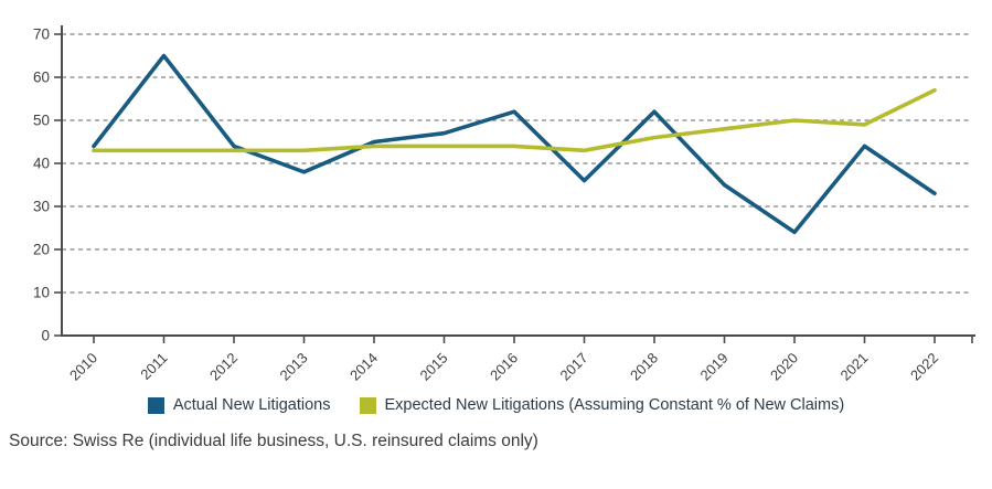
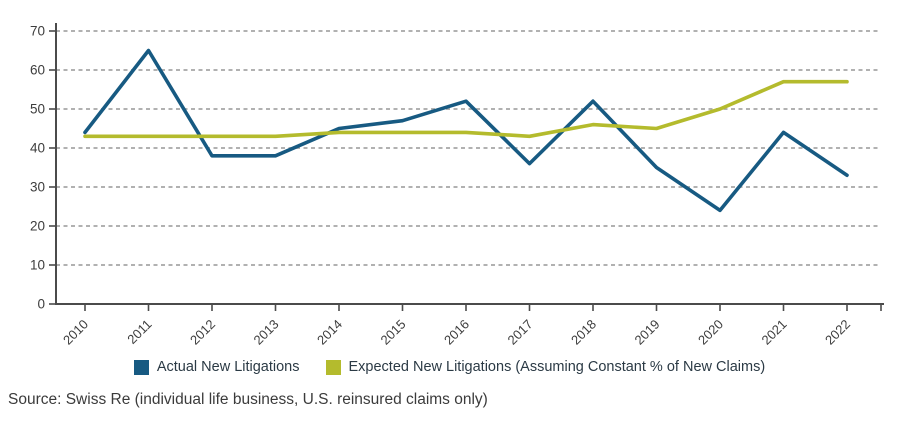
Actual New Litigations/2012: 44 -> 38
Expected New Litigations (Assuming Constant % of New Claims)/2019: 48 -> 45
Expected New Litigations (Assuming Constant % of New Claims)/2021: 49 -> 57
